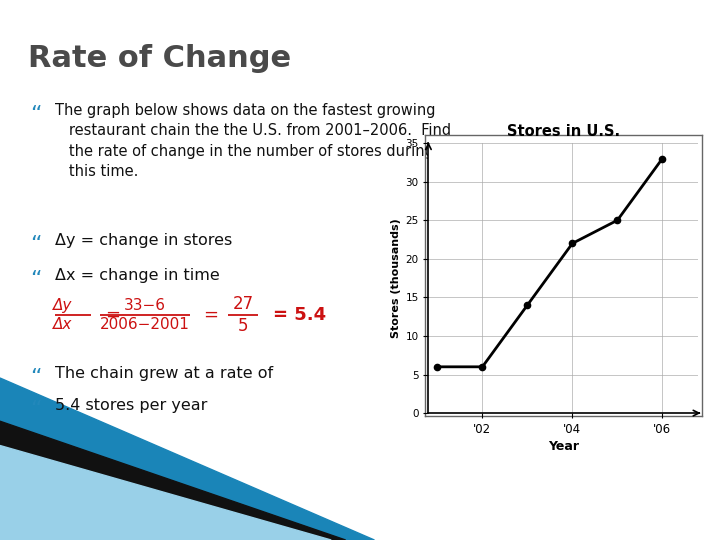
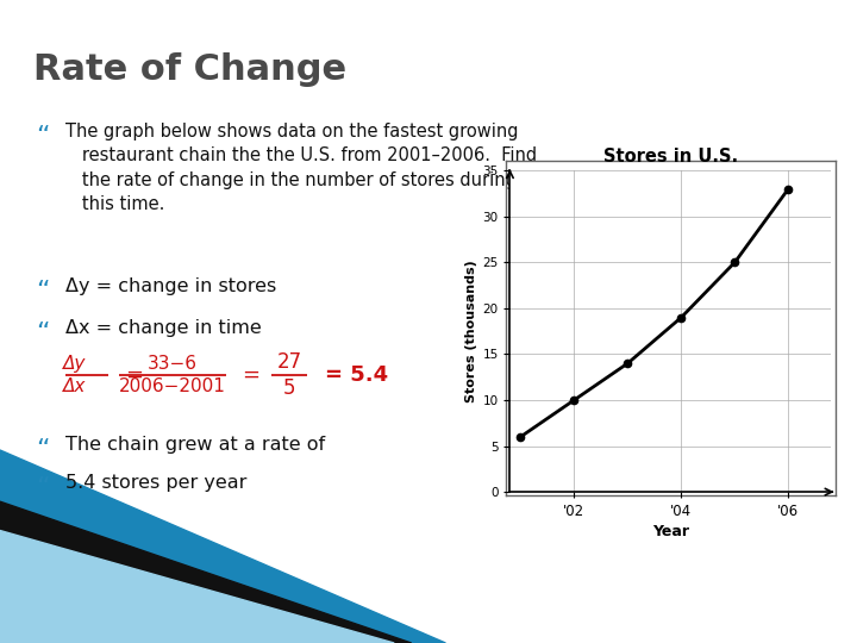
'02: 6 -> 10
'04: 22 -> 19
